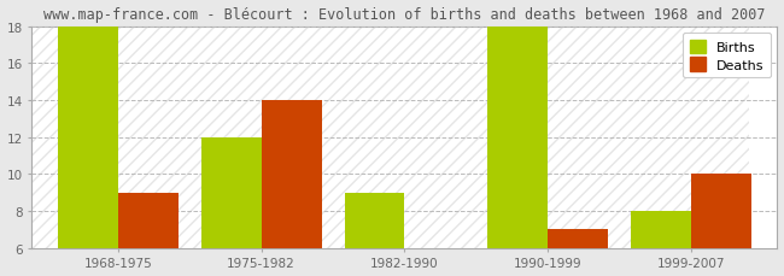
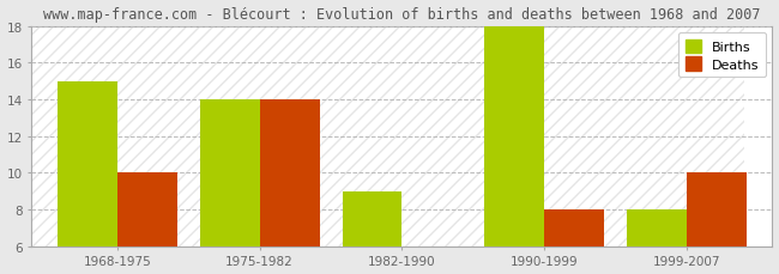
Births/1968-1975: 18 -> 15
Deaths/1968-1975: 9 -> 10
Births/1975-1982: 12 -> 14
Deaths/1990-1999: 7 -> 8
